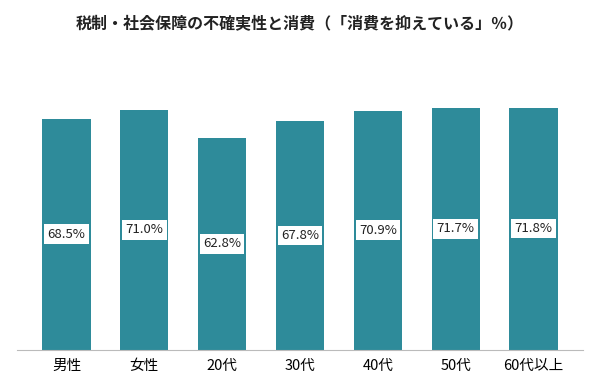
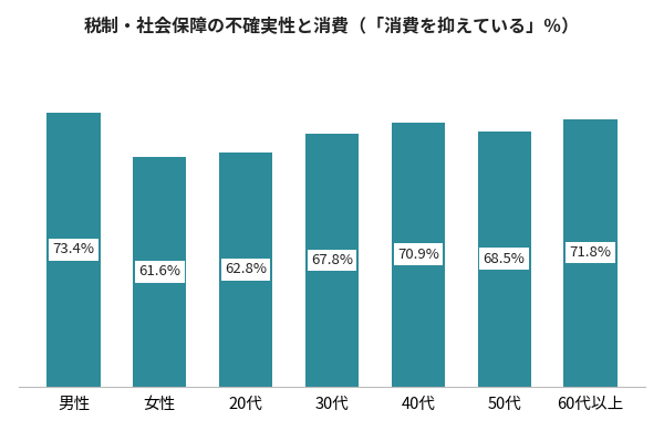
男性: 68.5% -> 73.4%
女性: 71.0% -> 61.6%
50代: 71.7% -> 68.5%
